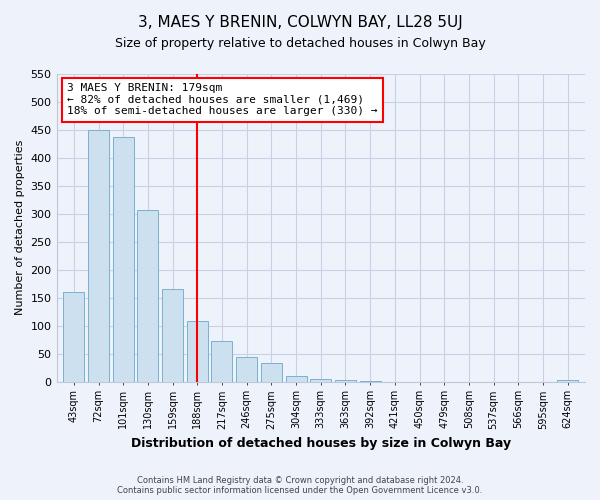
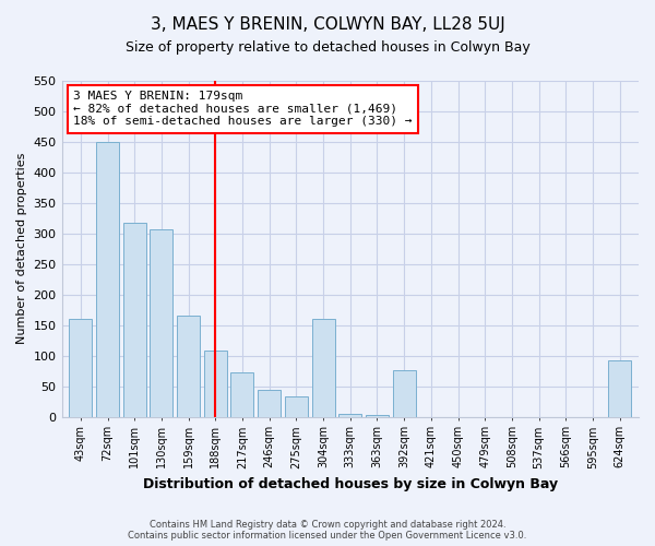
101sqm: 438 -> 318
304sqm: 10 -> 160
392sqm: 1 -> 76
624sqm: 2 -> 92
